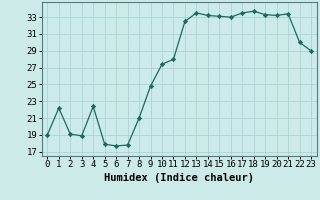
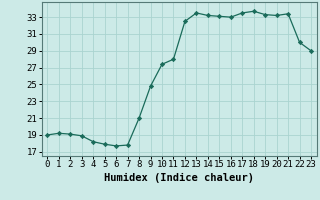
1: 22.2 -> 19.2
4: 22.4 -> 18.2
